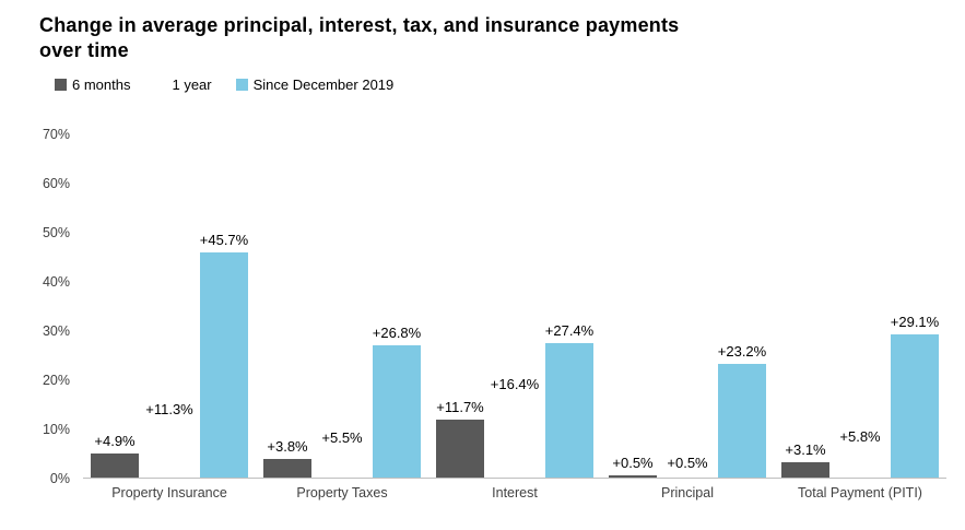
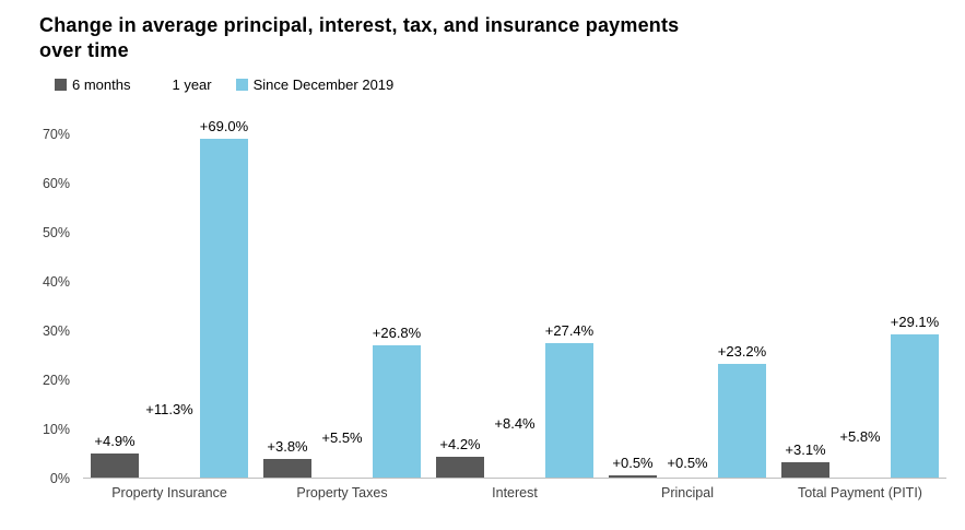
Since December 2019/Property Insurance: +45.7% -> +69.0%
6 months/Interest: +11.7% -> +4.2%
1 year/Interest: +16.4% -> +8.4%
